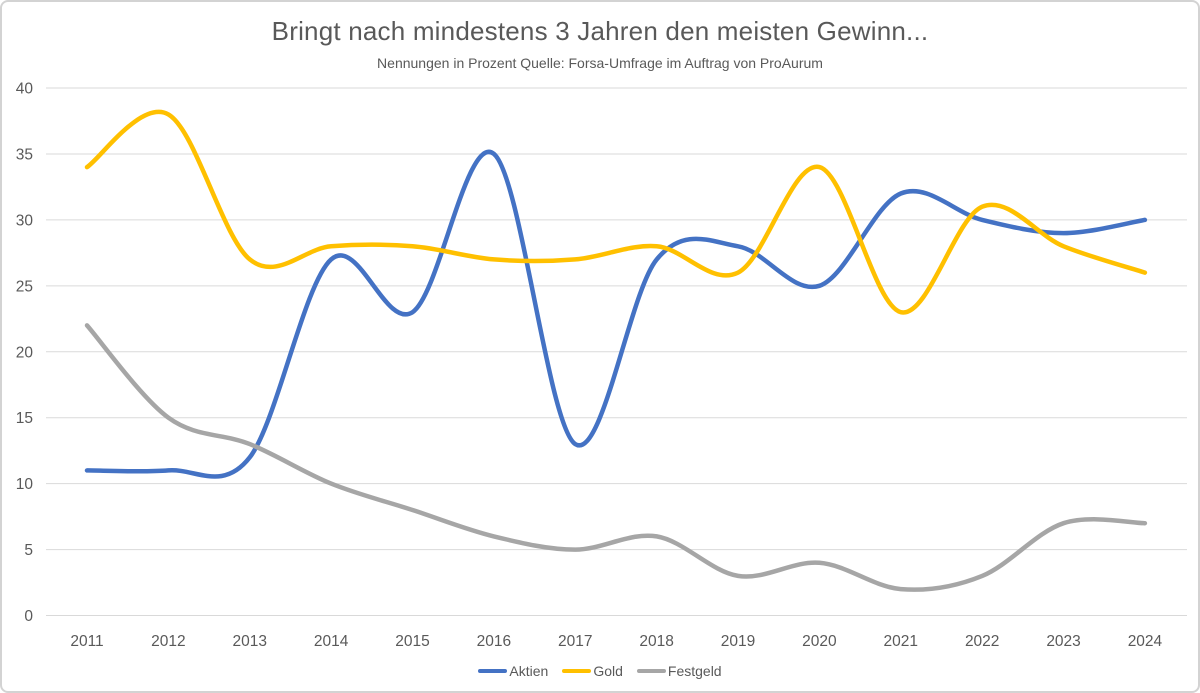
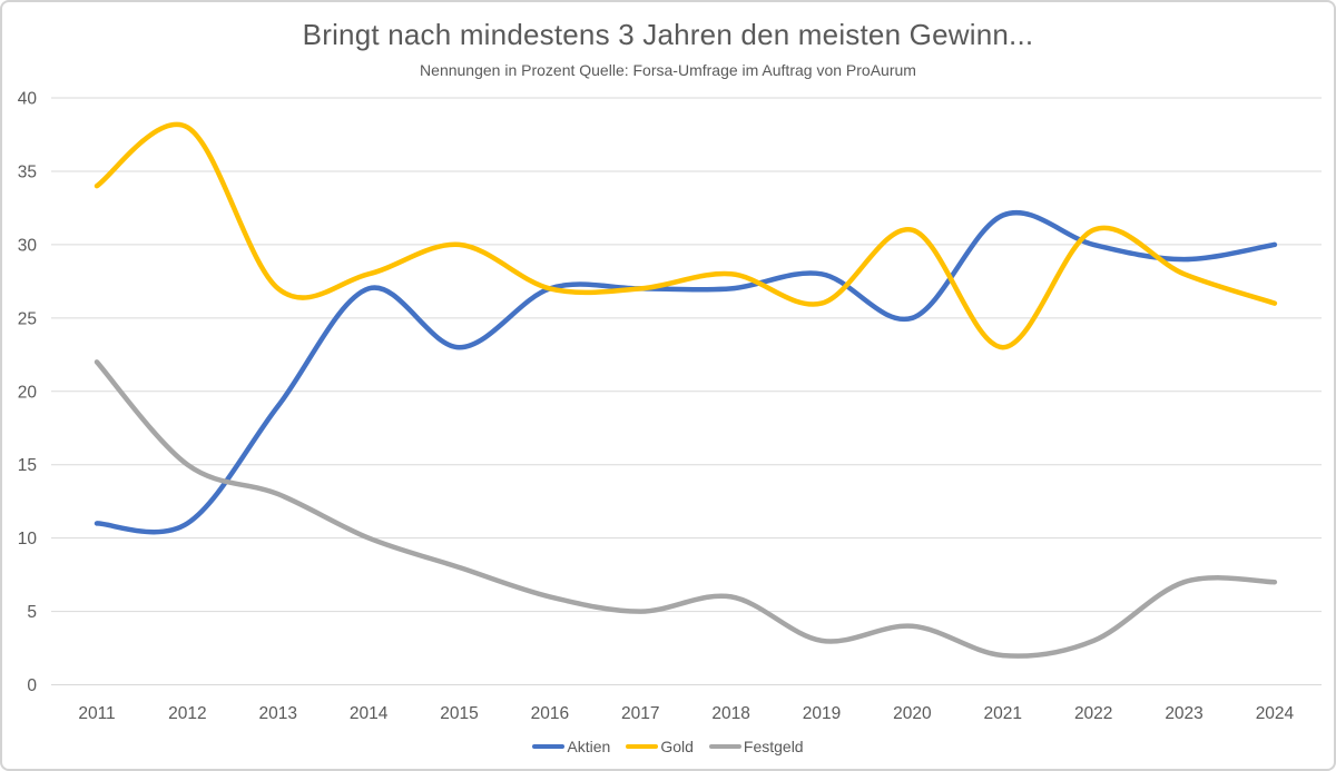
Aktien/2013: 12 -> 19
Gold/2015: 28 -> 30
Aktien/2016: 35 -> 27
Aktien/2017: 13 -> 27
Gold/2020: 34 -> 31
